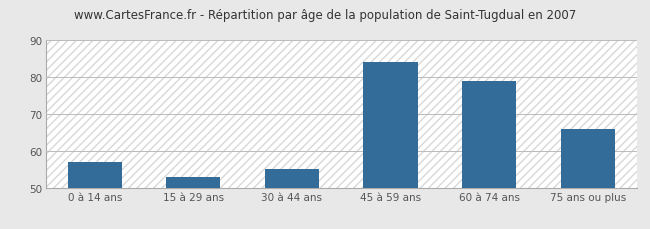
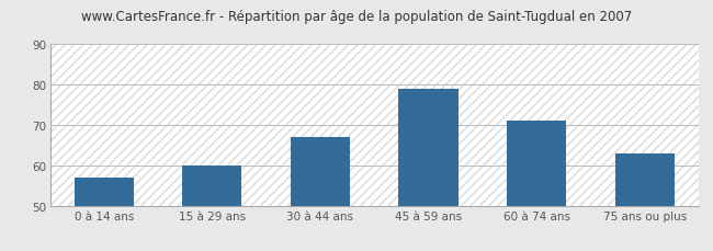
15 à 29 ans: 53 -> 60
30 à 44 ans: 55 -> 67
45 à 59 ans: 84 -> 79
60 à 74 ans: 79 -> 71
75 ans ou plus: 66 -> 63
